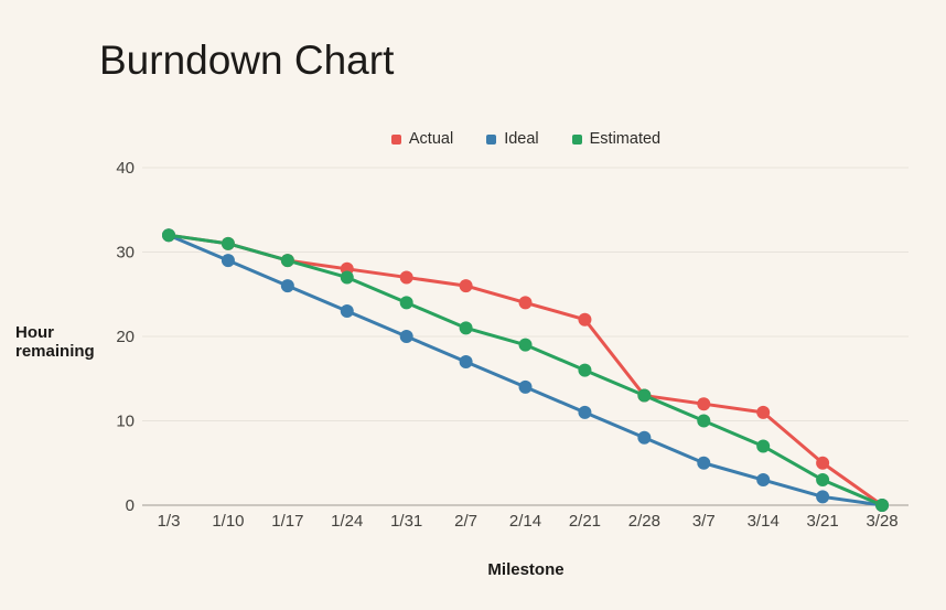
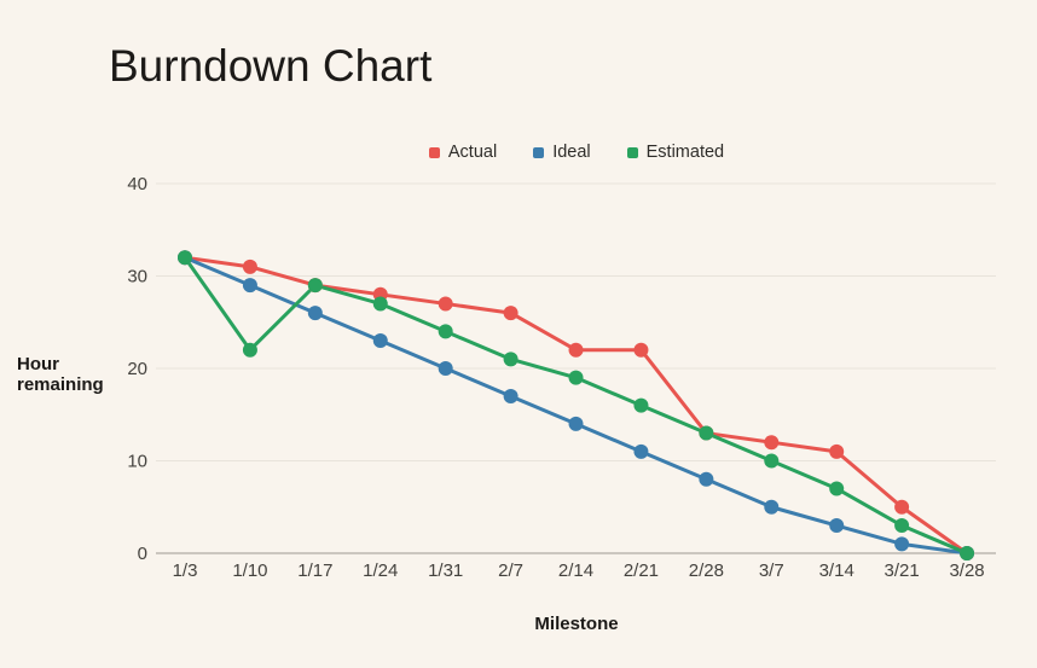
Estimated/1/10: 31 -> 22
Actual/2/14: 24 -> 22
